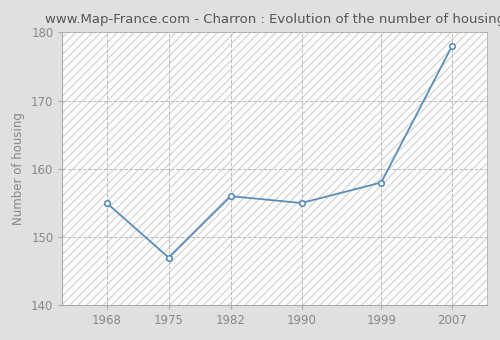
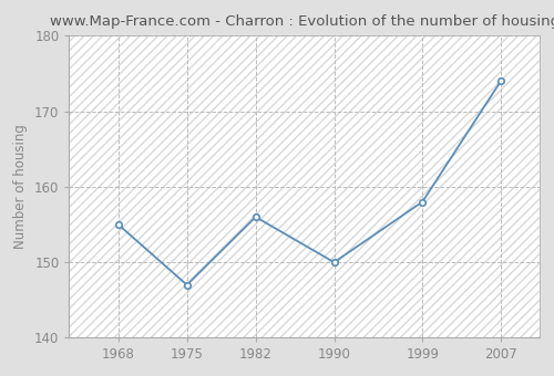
1990: 155 -> 150
2007: 178 -> 174
